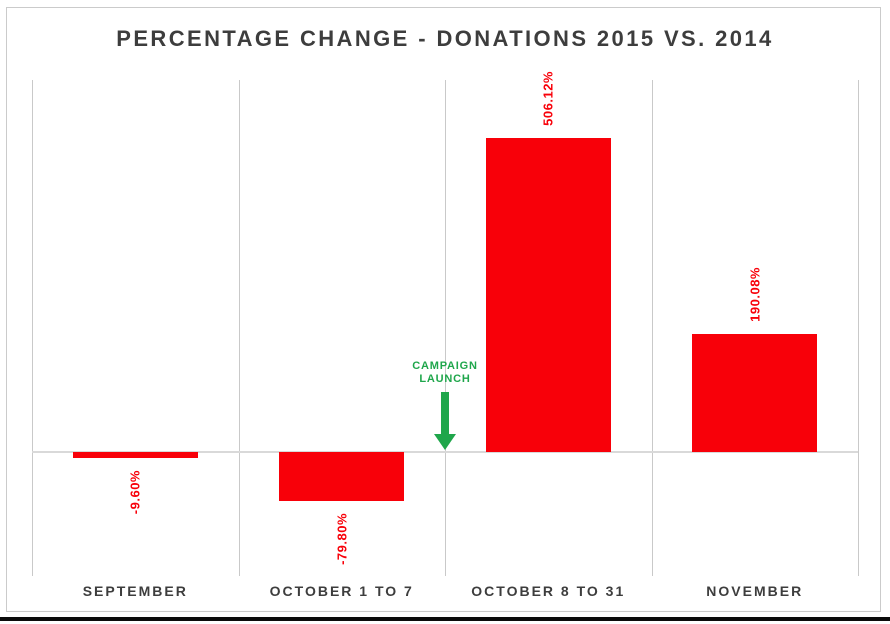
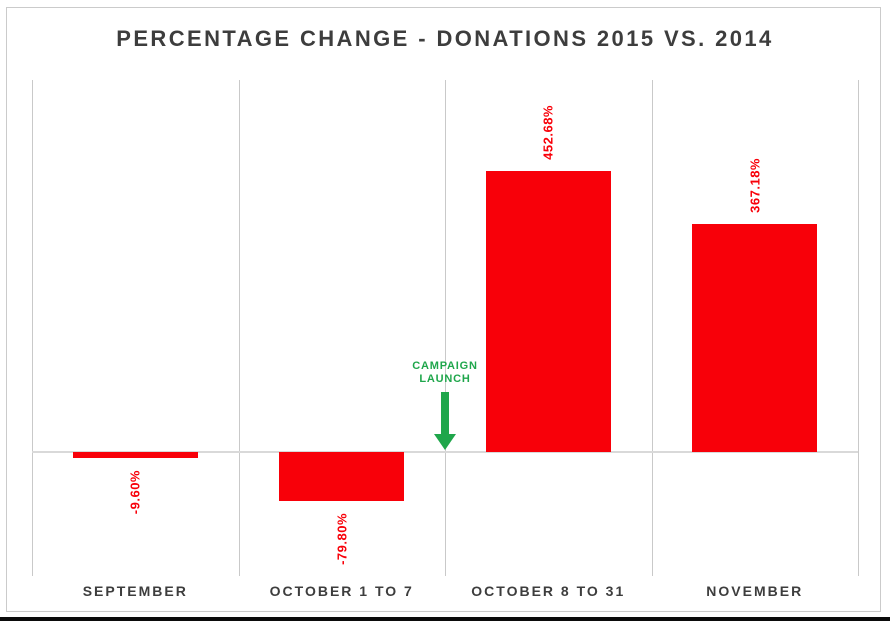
OCTOBER 8 TO 31: 506.12% -> 452.68%
NOVEMBER: 190.08% -> 367.18%
